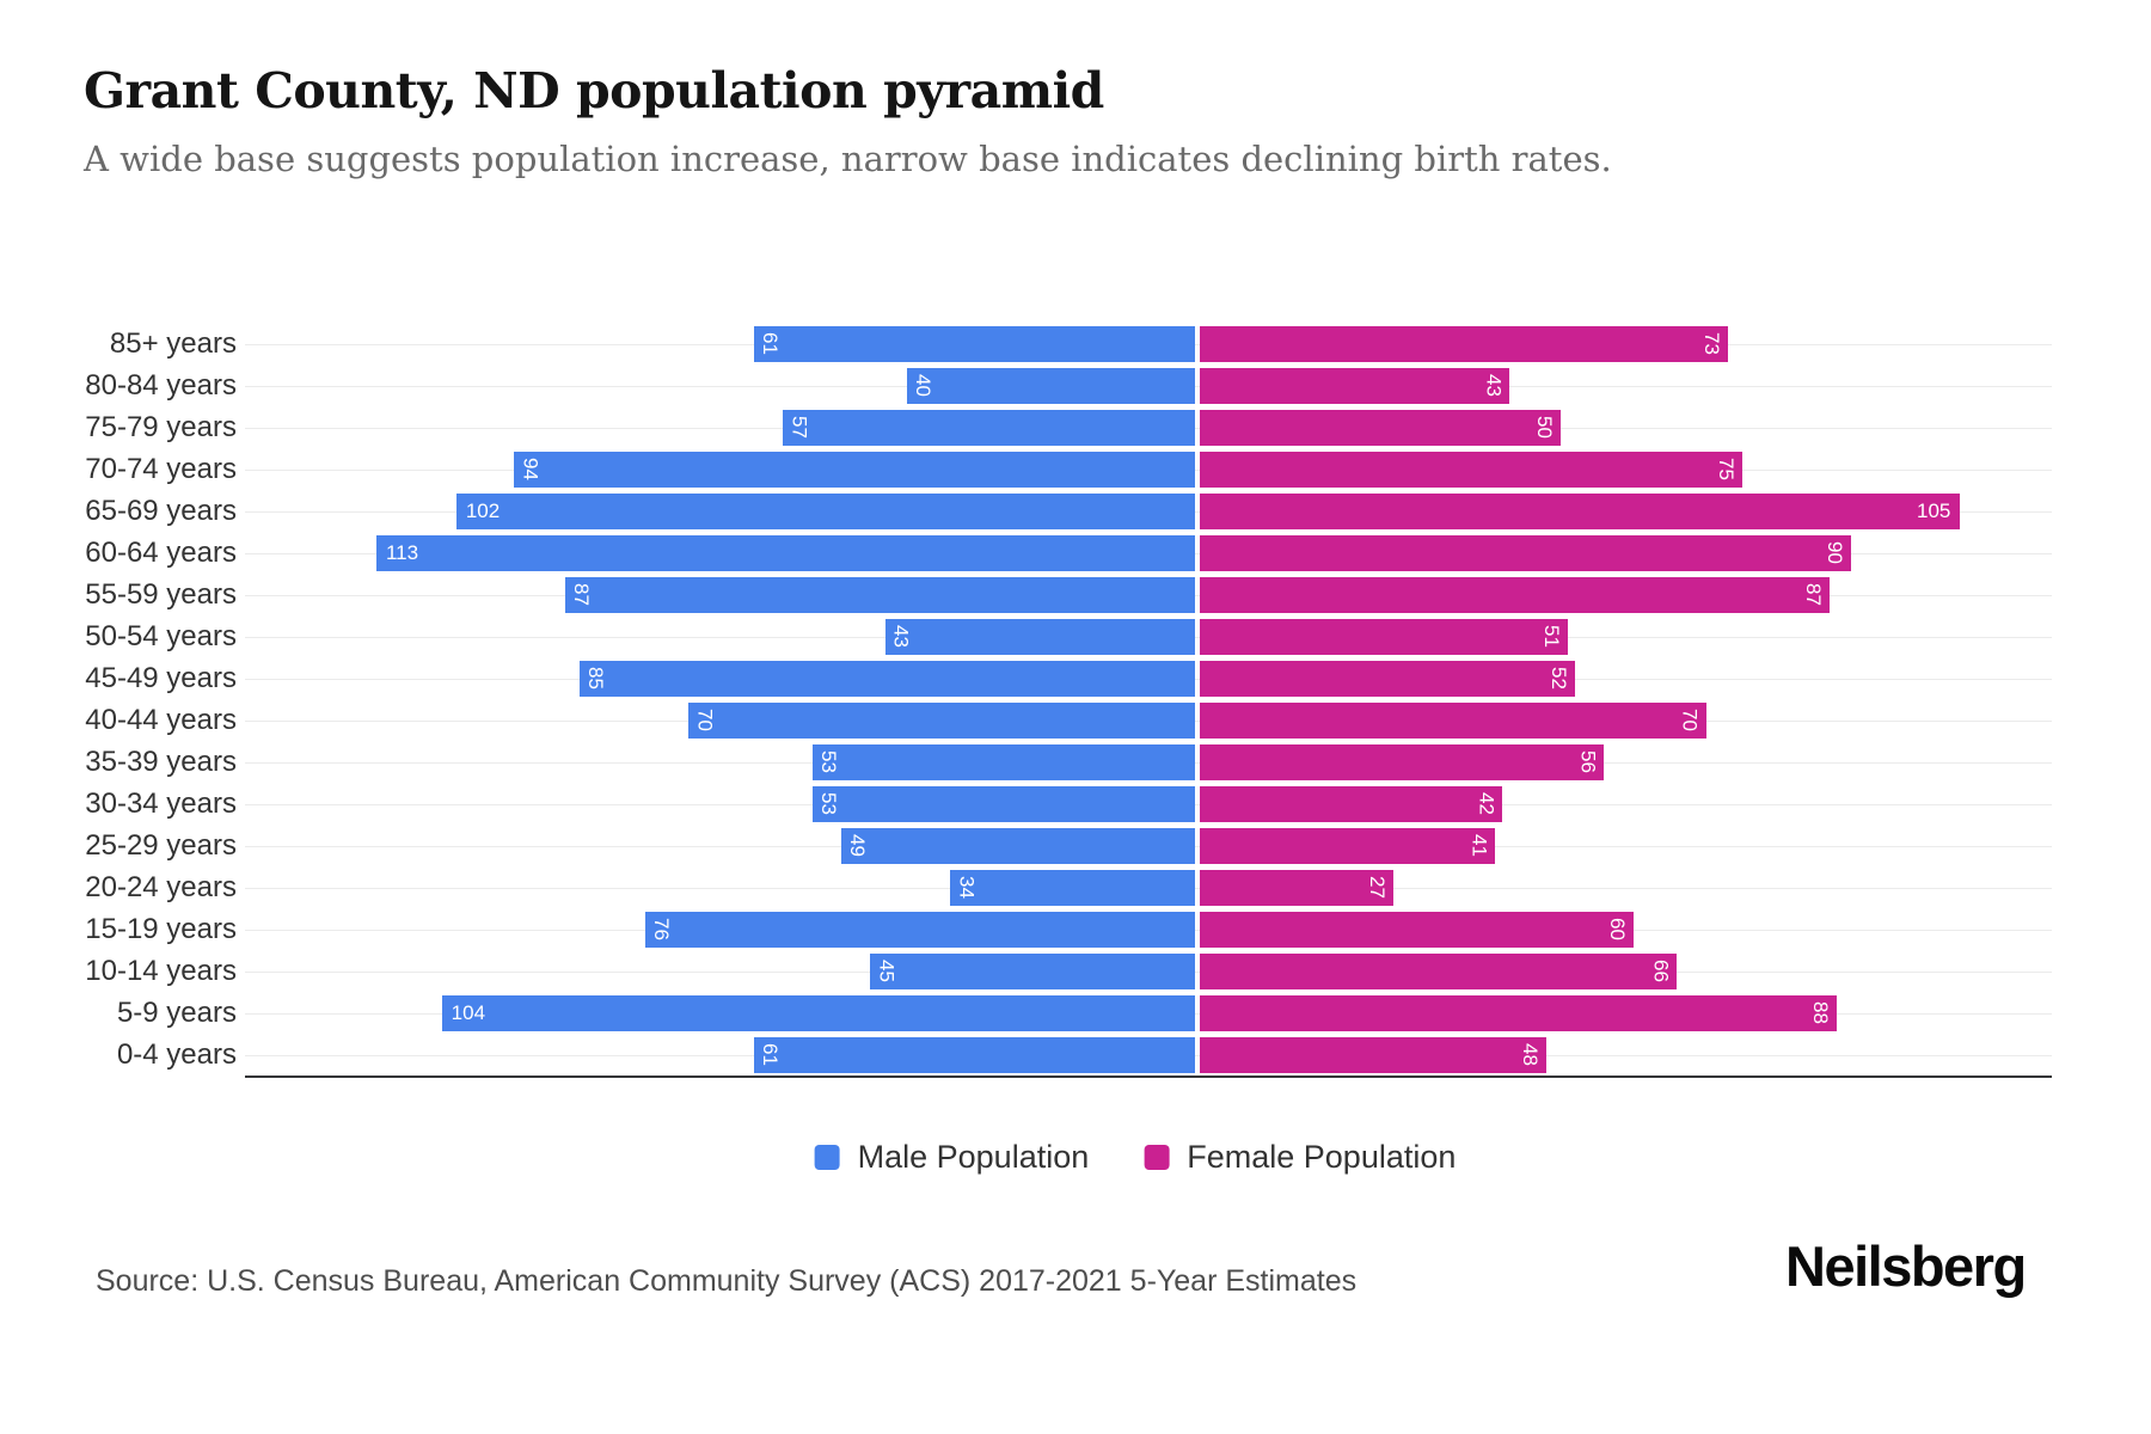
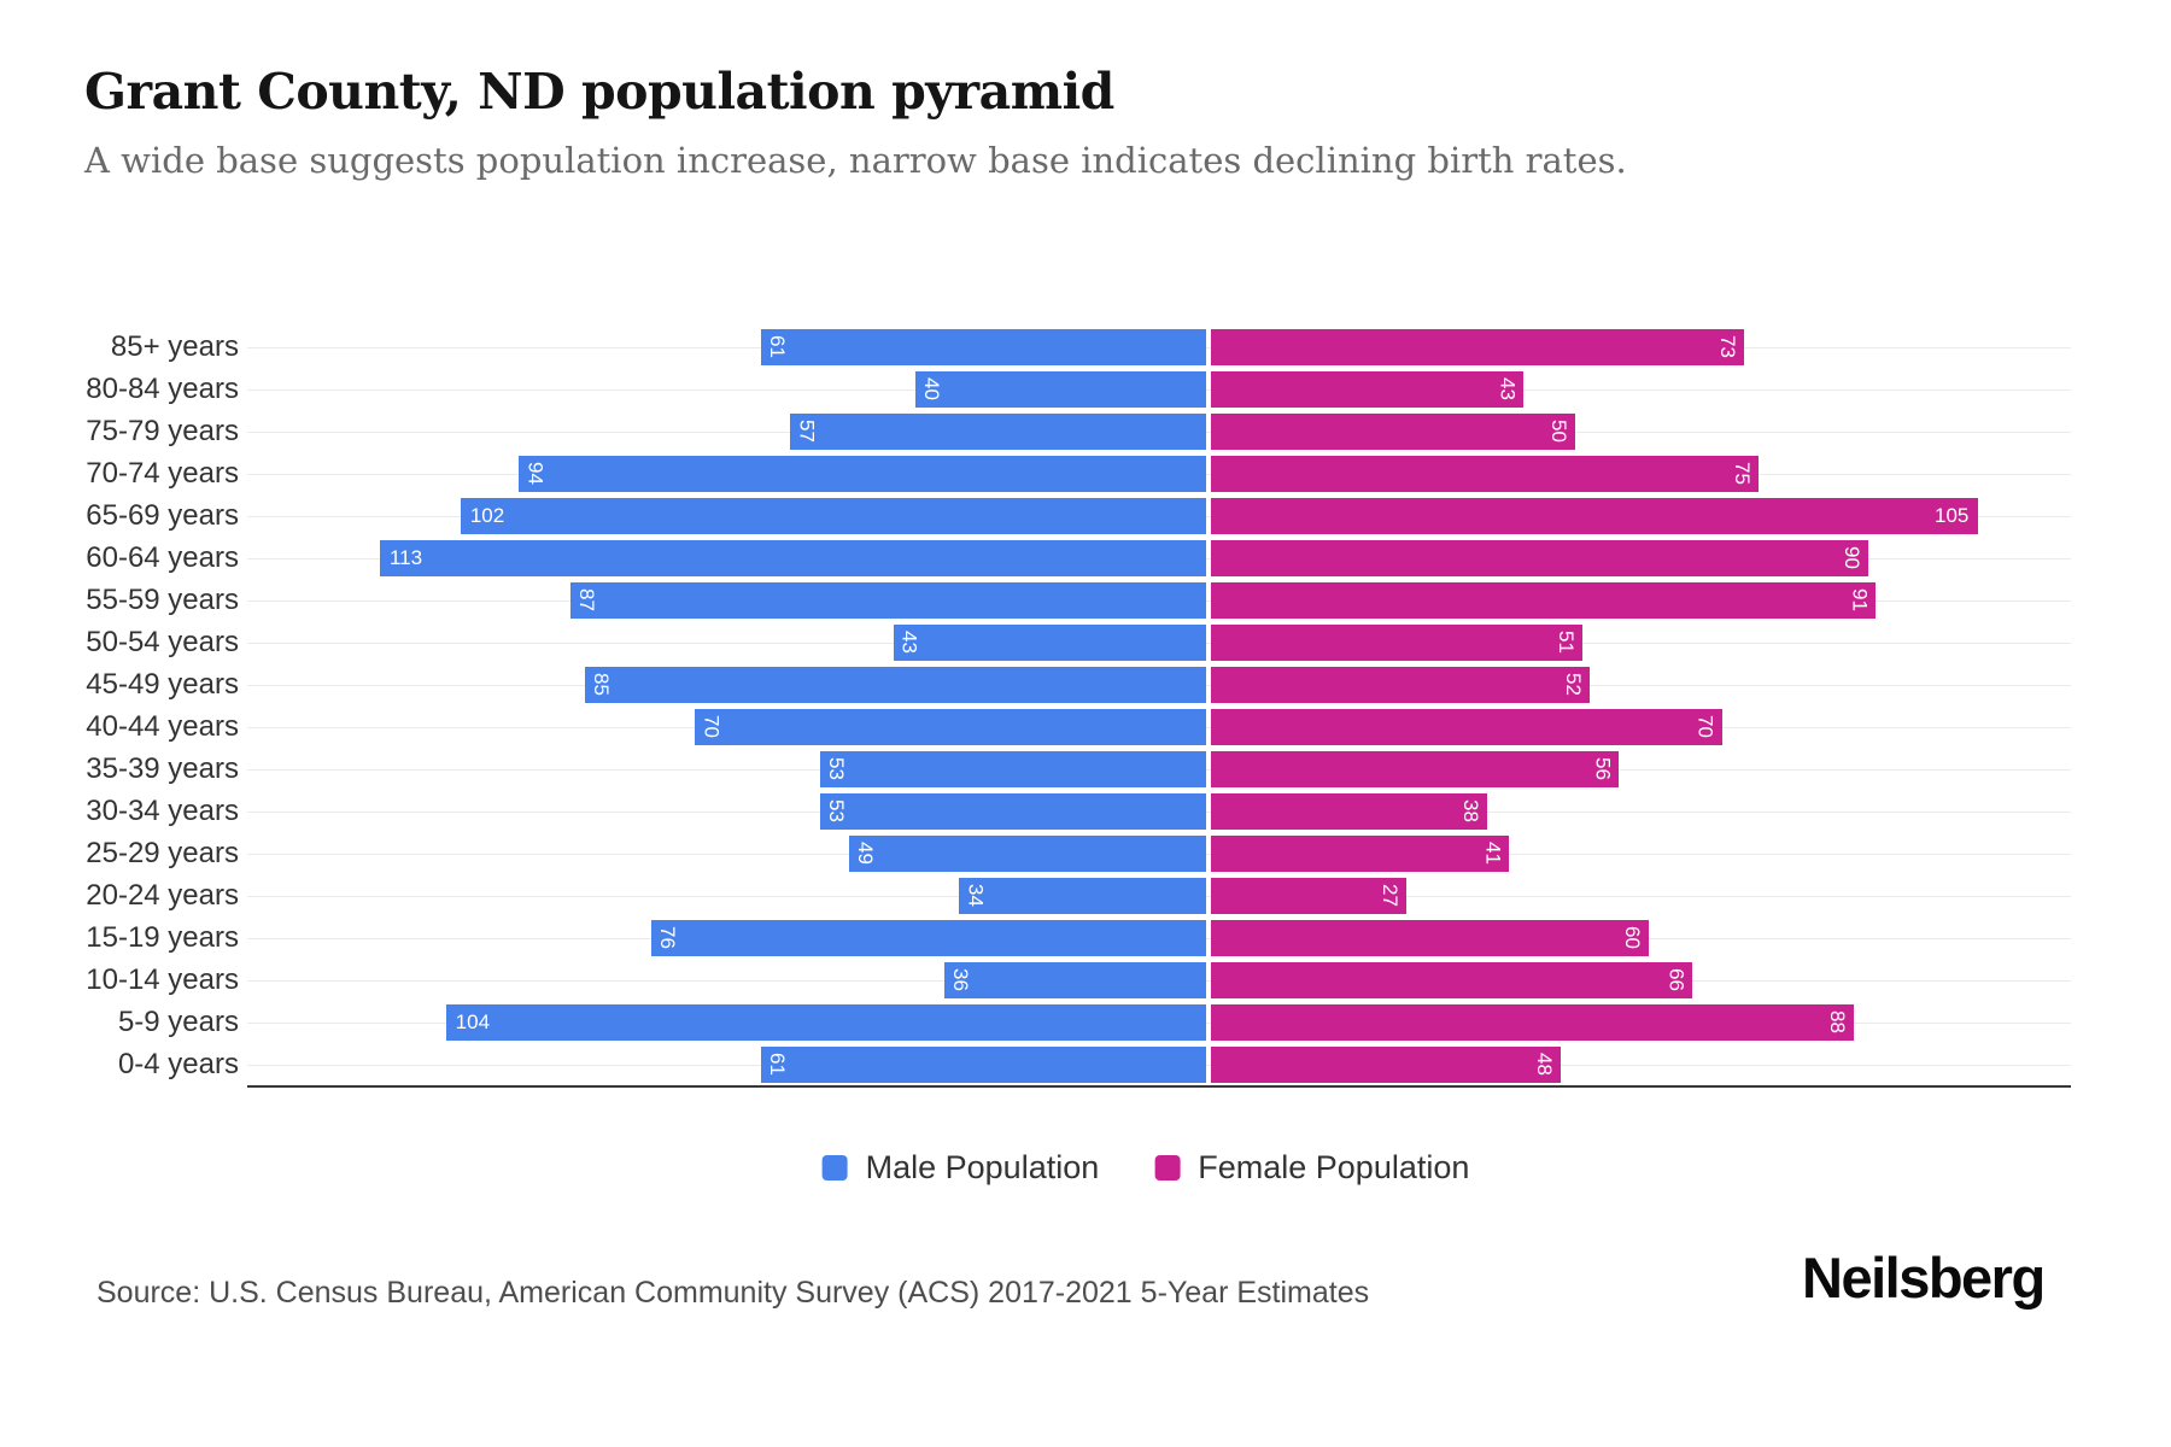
Female Population/55-59 years: 87 -> 91
Female Population/30-34 years: 42 -> 38
Male Population/10-14 years: 45 -> 36
